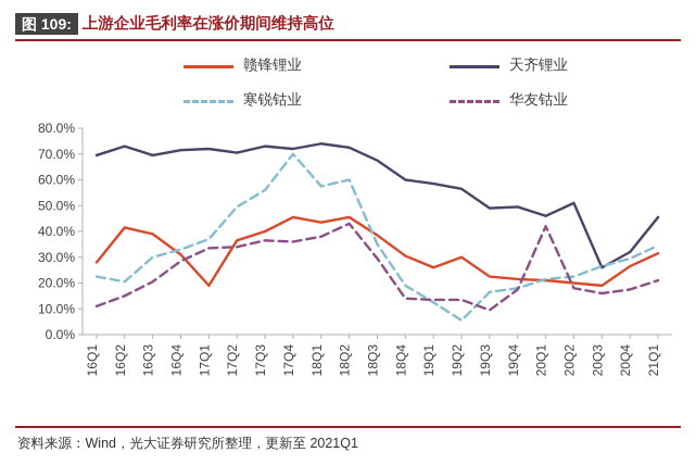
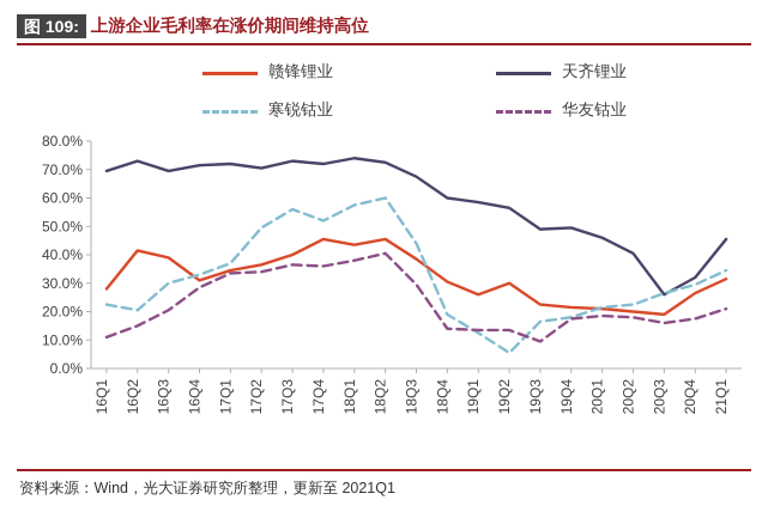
赣锋锂业/17Q1: 19% -> 34%
寒锐钴业/17Q4: 70% -> 52%
华友钴业/18Q2: 43% -> 40%
寒锐钴业/18Q3: 35% -> 44%
华友钴业/20Q1: 42% -> 18%
天齐锂业/20Q2: 51% -> 40%
